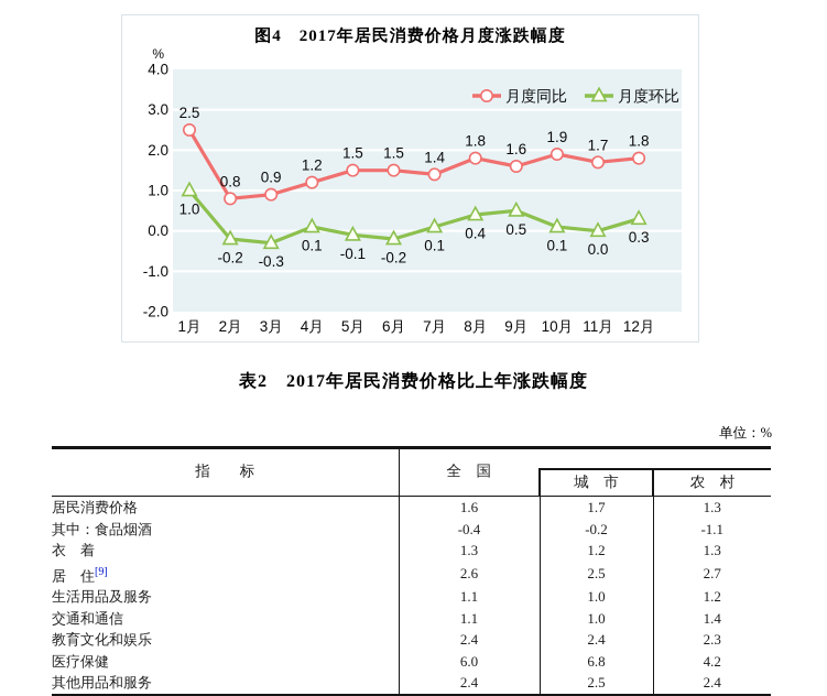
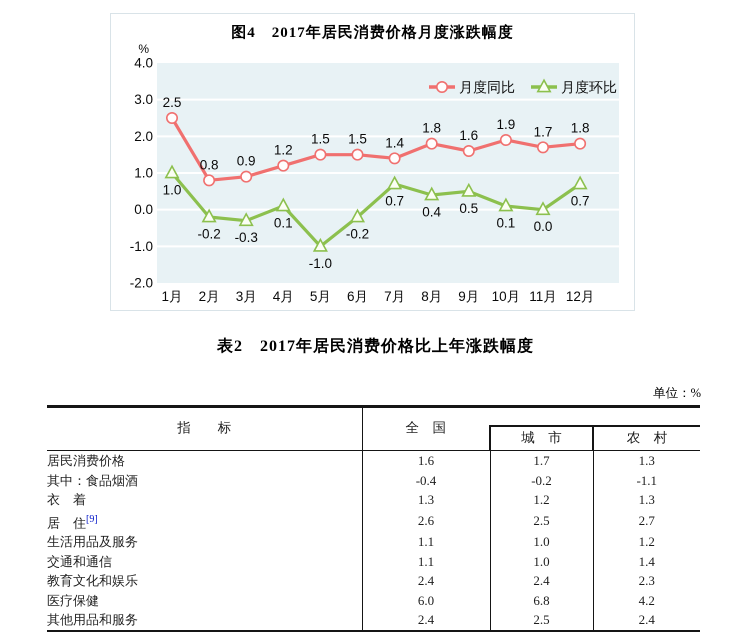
月度环比/5月: -0.1 -> -1.0
月度环比/7月: 0.1 -> 0.7
月度环比/12月: 0.3 -> 0.7
